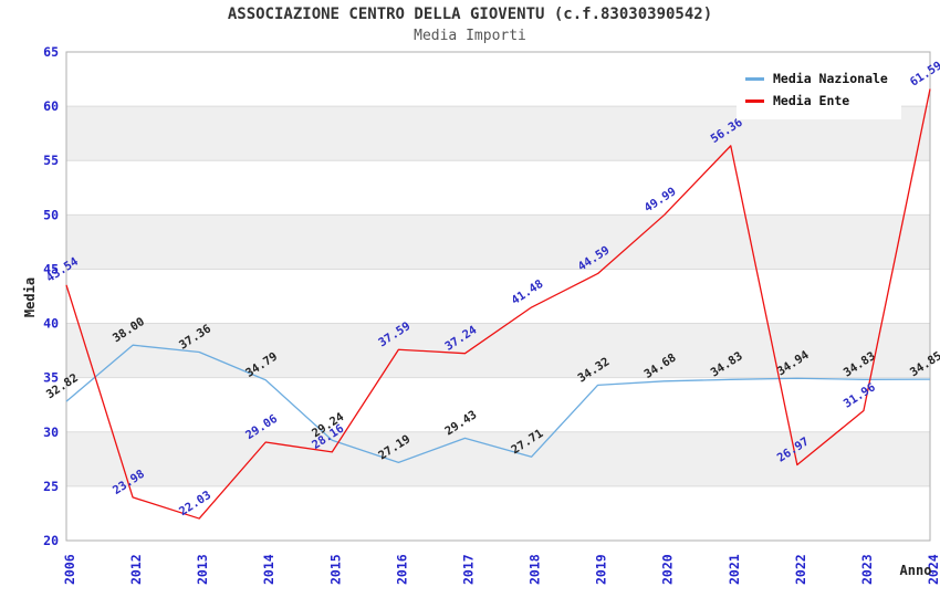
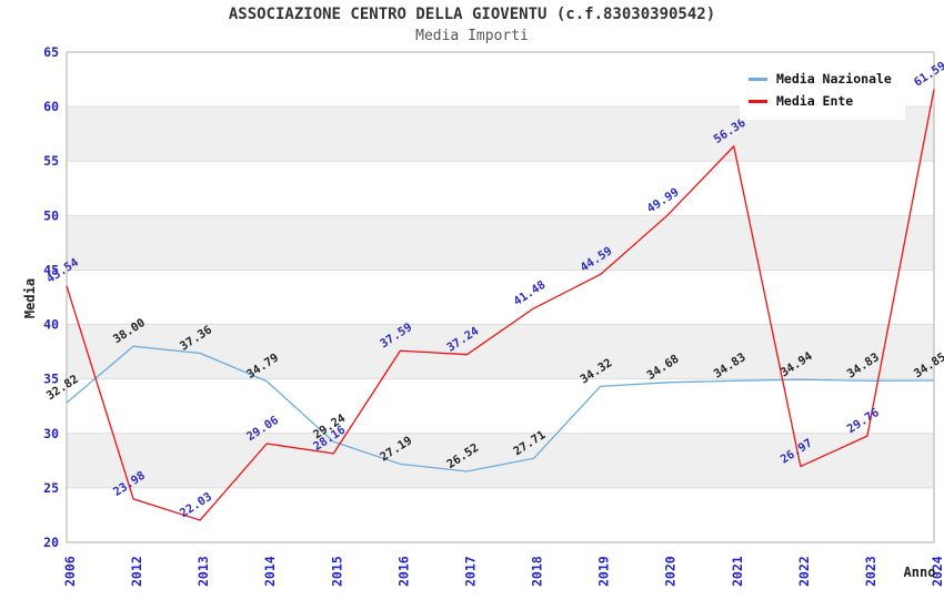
Media Nazionale/2017: 29.43 -> 26.52
Media Ente/2023: 31.96 -> 29.76
